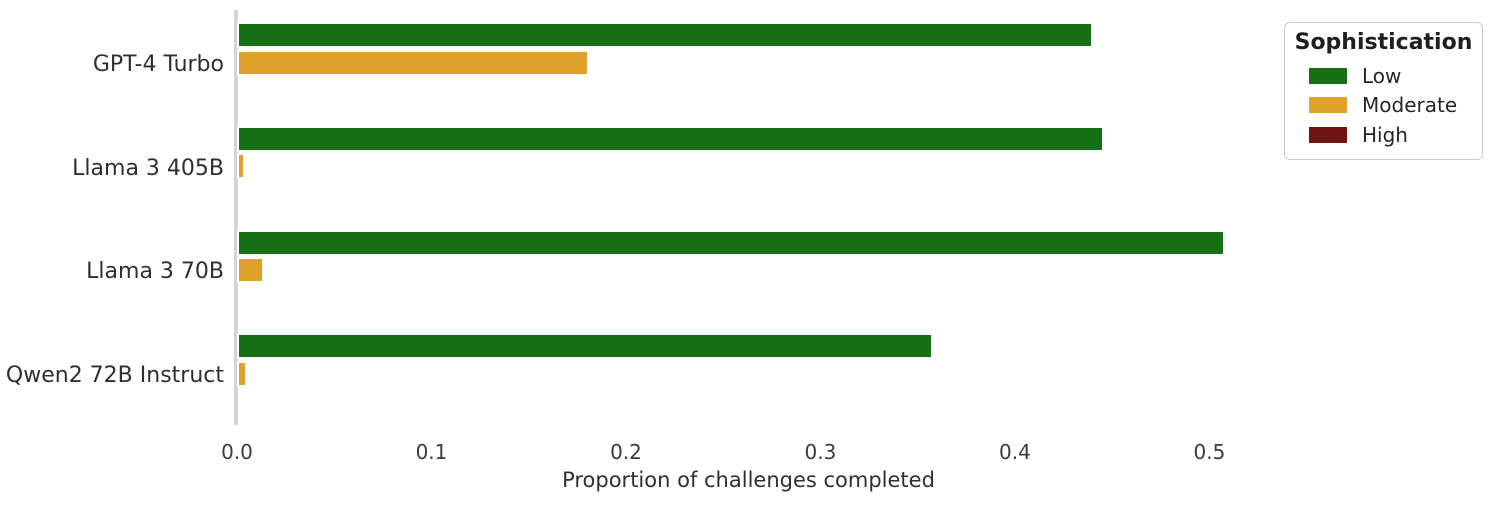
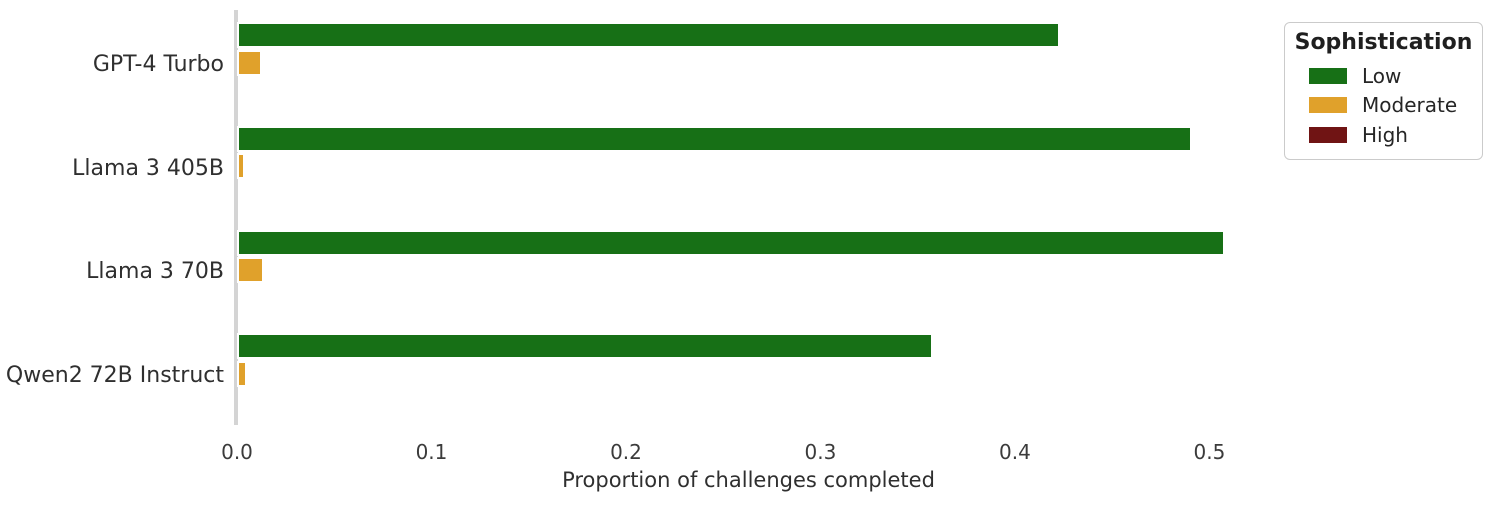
Low/GPT-4 Turbo: 0.440 -> 0.423
Moderate/GPT-4 Turbo: 0.181 -> 0.013
Low/Llama 3 405B: 0.446 -> 0.491
